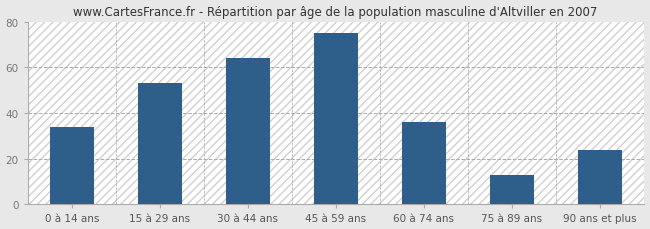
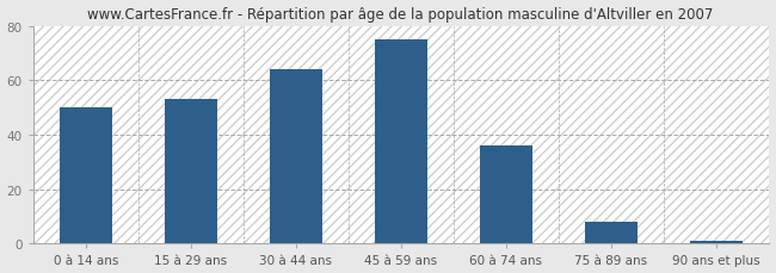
0 à 14 ans: 34 -> 50
75 à 89 ans: 13 -> 8
90 ans et plus: 24 -> 1
